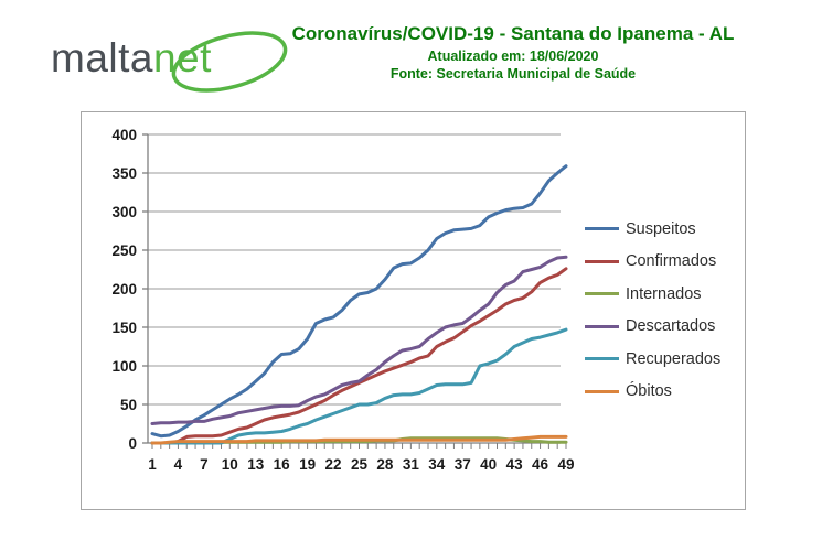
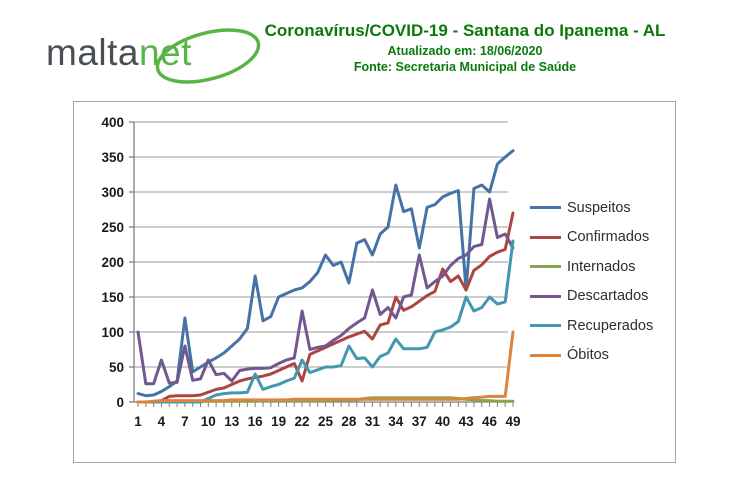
Descartados/1: 20 -> 100
Descartados/4: 30 -> 60
Suspeitos/7: 40 -> 120
Descartados/7: 30 -> 80
Descartados/10: 40 -> 60
Descartados/13: 40 -> 30
Suspeitos/16: 120 -> 180
Recuperados/16: 20 -> 40
Suspeitos/19: 140 -> 150
Confirmados/22: 60 -> 30
Descartados/22: 70 -> 130
Recuperados/22: 40 -> 60
Suspeitos/25: 190 -> 210
Suspeitos/28: 210 -> 170
Recuperados/28: 60 -> 80
Suspeitos/31: 230 -> 210
Confirmados/31: 100 -> 90
Descartados/31: 120 -> 160
Recuperados/31: 60 -> 50
Suspeitos/34: 260 -> 310
Confirmados/34: 120 -> 150
Descartados/34: 140 -> 120
Recuperados/34: 80 -> 90
Suspeitos/37: 280 -> 220
Descartados/37: 160 -> 210
Confirmados/40: 160 -> 190
Suspeitos/43: 300 -> 160
Confirmados/43: 180 -> 160
Recuperados/43: 120 -> 150
Suspeitos/46: 320 -> 300
Descartados/46: 230 -> 290
Recuperados/46: 140 -> 150
Confirmados/49: 230 -> 270
Descartados/49: 240 -> 220
Recuperados/49: 150 -> 230
Óbitos/49: 10 -> 100
